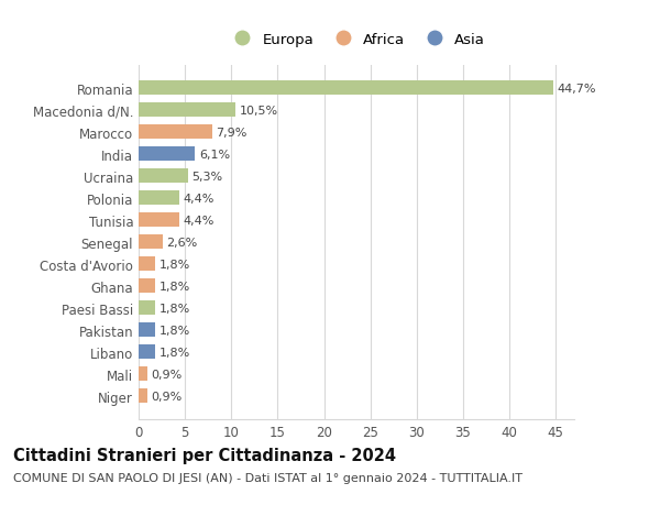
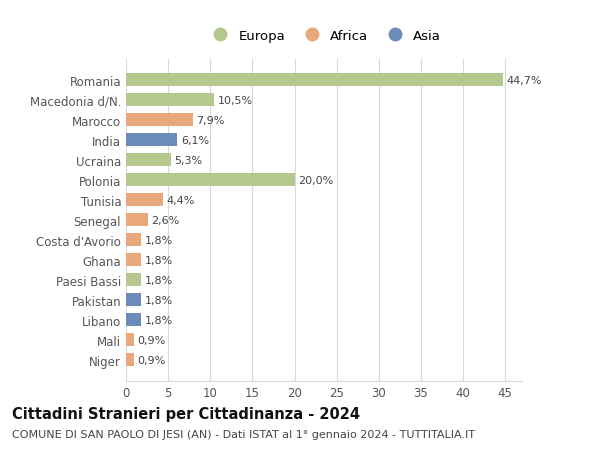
Polonia: 4,4% -> 20,0%
